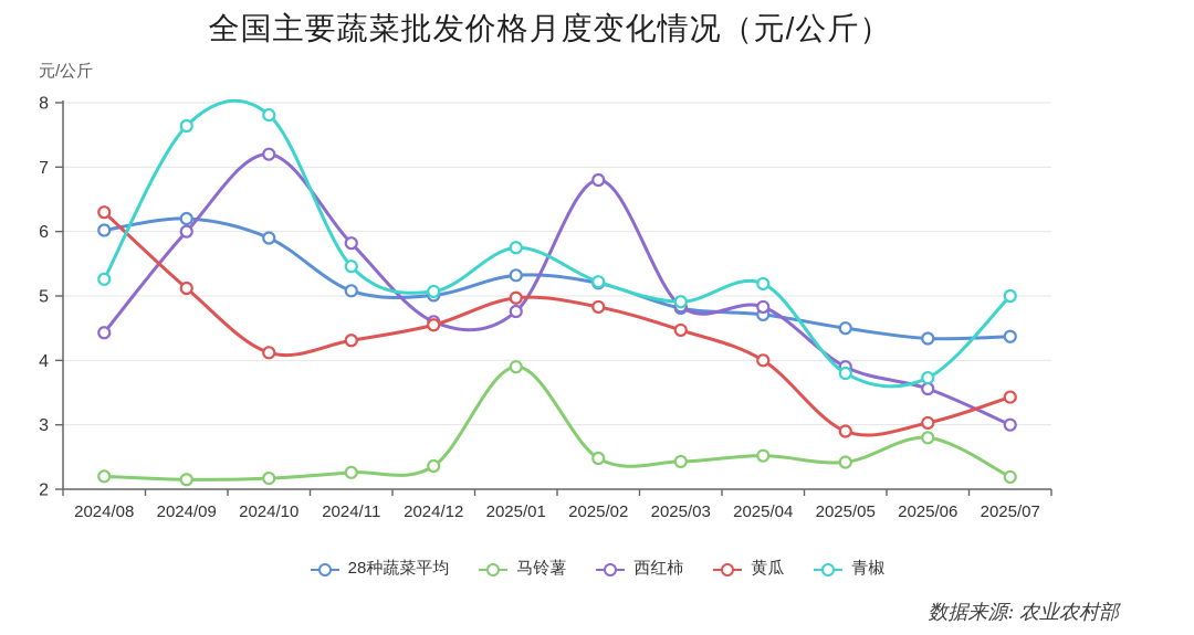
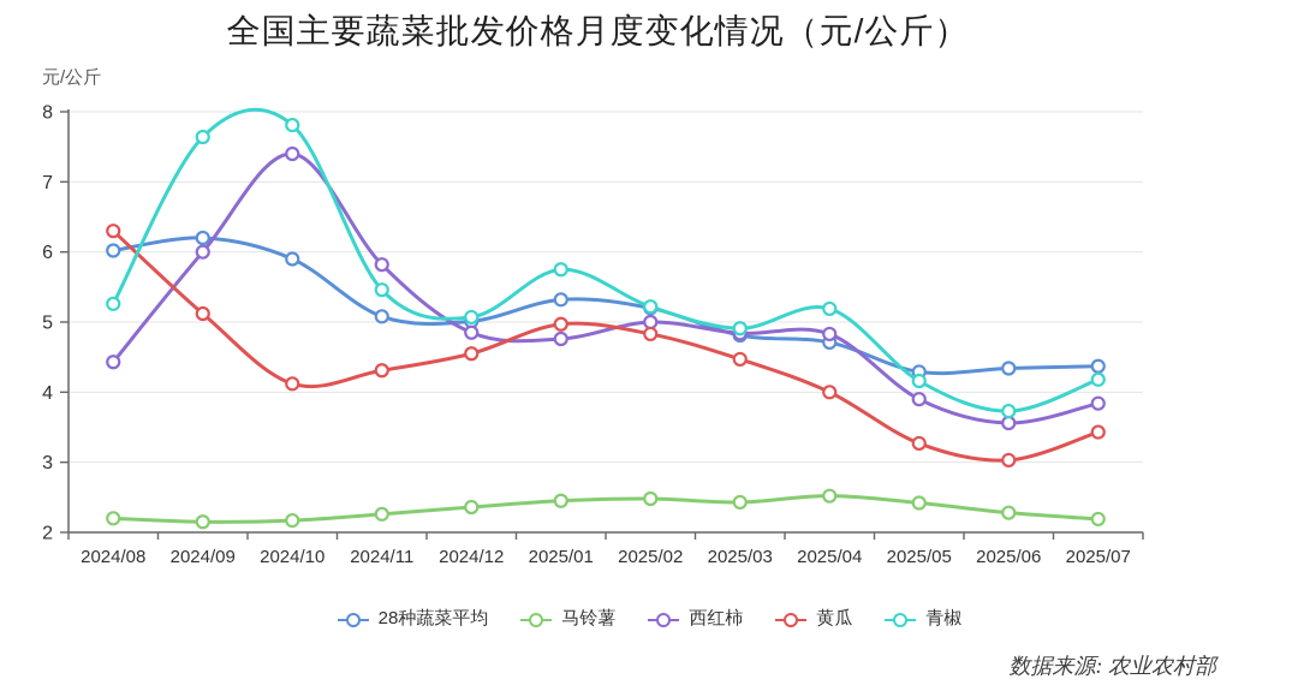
西红柿/2024/10: 7.2 -> 7.4
西红柿/2024/12: 4.6 -> 4.8
马铃薯/2025/01: 3.9 -> 2.5
西红柿/2025/02: 6.8 -> 5.0
28种蔬菜平均/2025/05: 4.5 -> 4.3
黄瓜/2025/05: 2.9 -> 3.3
青椒/2025/05: 3.8 -> 4.2
马铃薯/2025/06: 2.8 -> 2.3
西红柿/2025/07: 3.0 -> 3.8
青椒/2025/07: 5.0 -> 4.2
